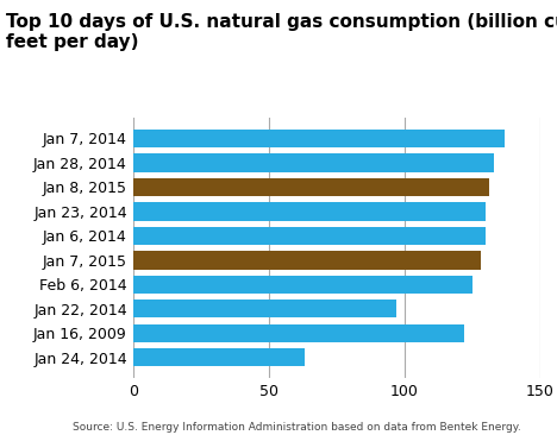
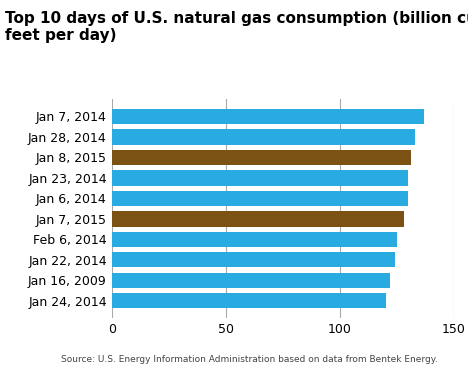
Jan 22, 2014: 97 -> 124
Jan 24, 2014: 63 -> 120
